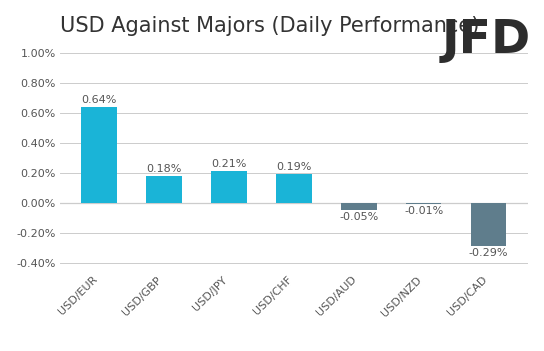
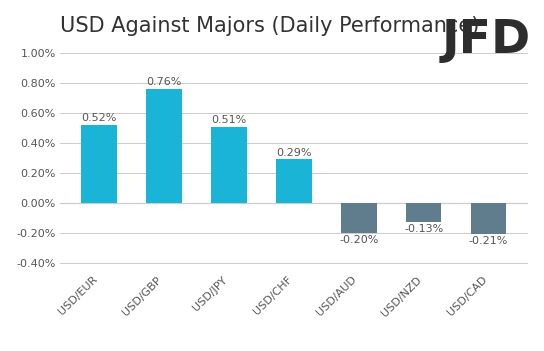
USD/EUR: 0.64% -> 0.52%
USD/GBP: 0.18% -> 0.76%
USD/JPY: 0.21% -> 0.51%
USD/CHF: 0.19% -> 0.29%
USD/AUD: -0.05% -> -0.20%
USD/NZD: -0.01% -> -0.13%
USD/CAD: -0.29% -> -0.21%
